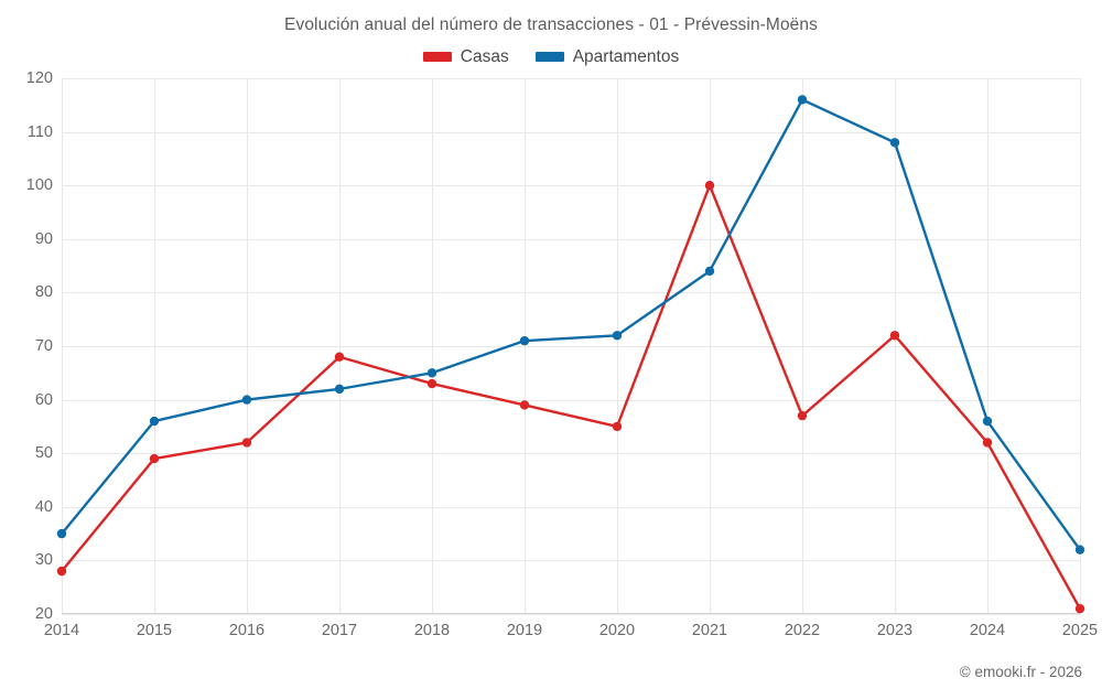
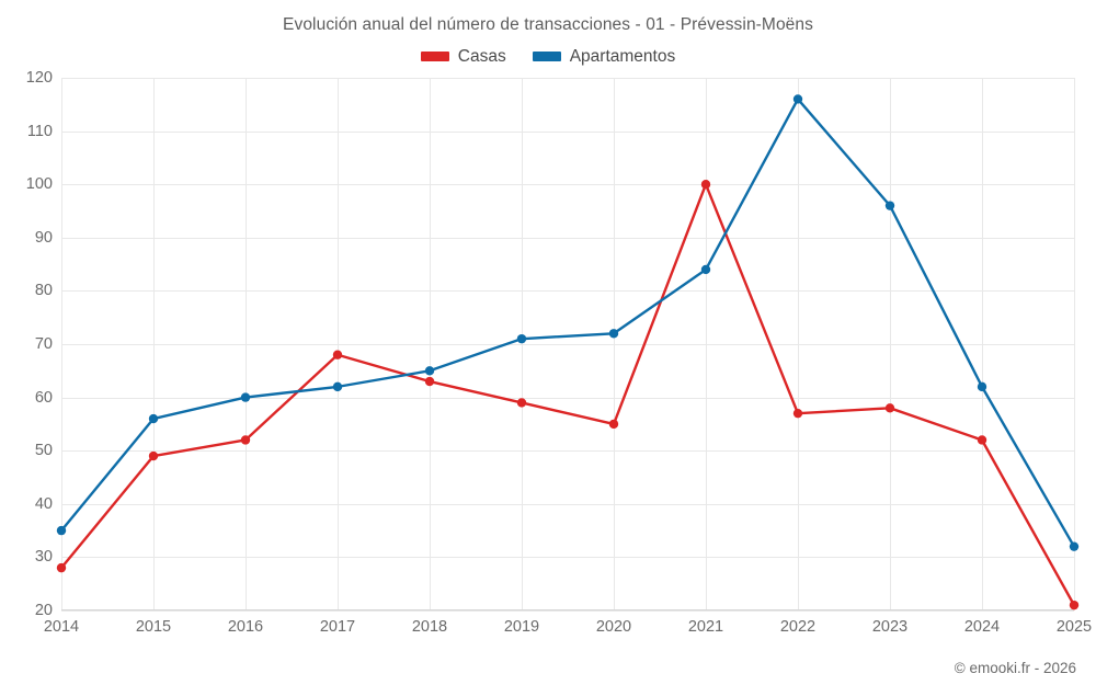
Casas/2023: 72 -> 58
Apartamentos/2023: 108 -> 96
Apartamentos/2024: 56 -> 62
